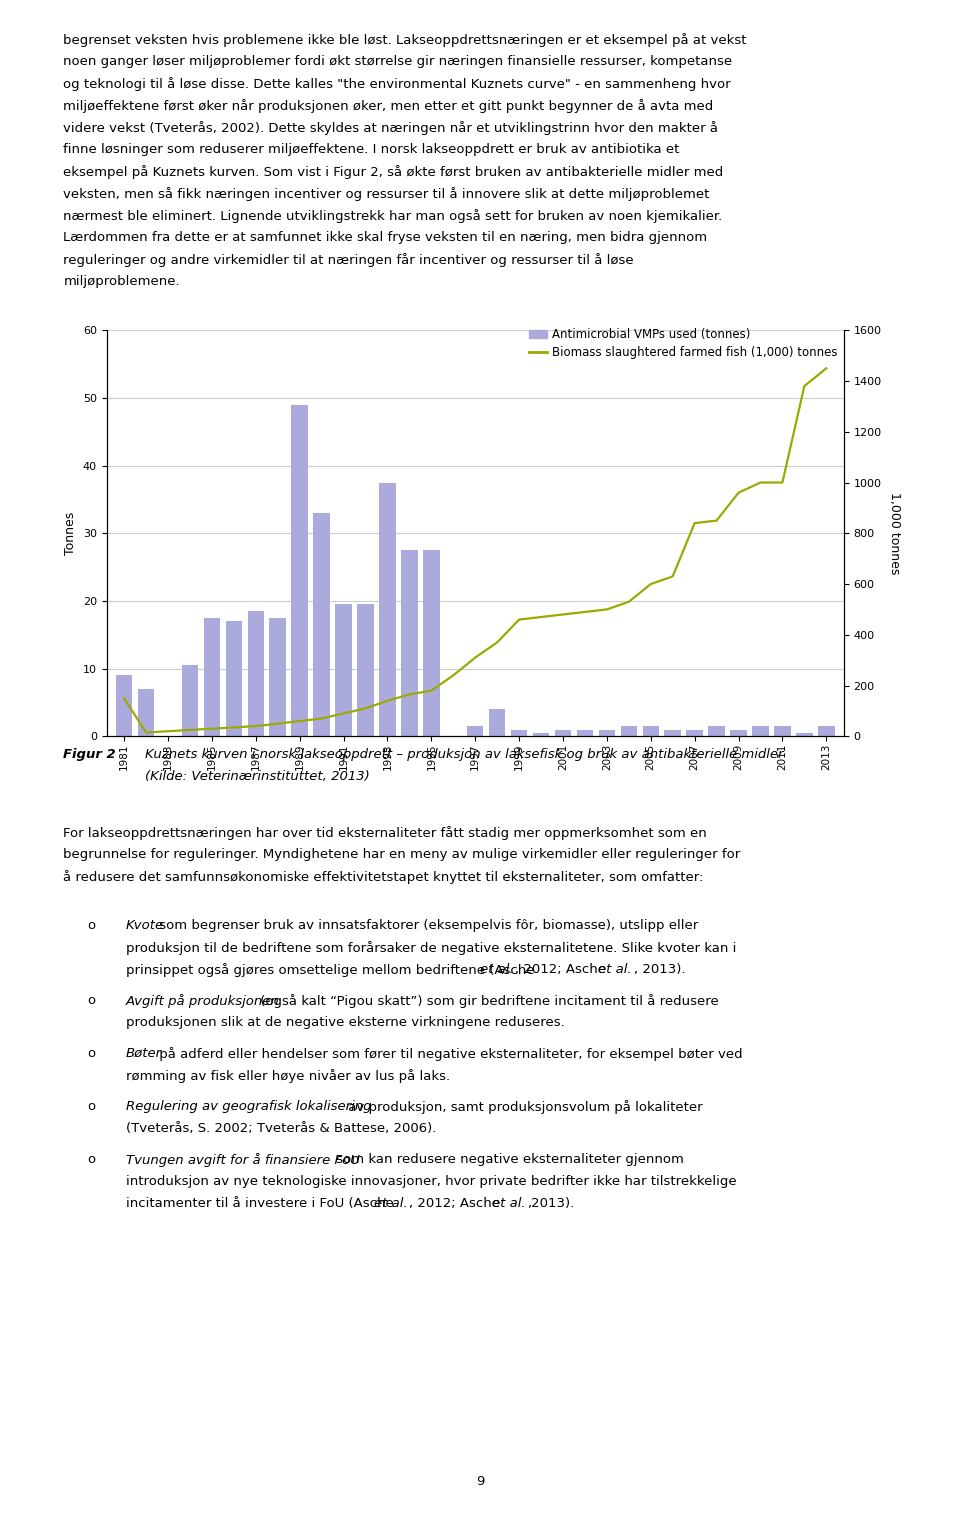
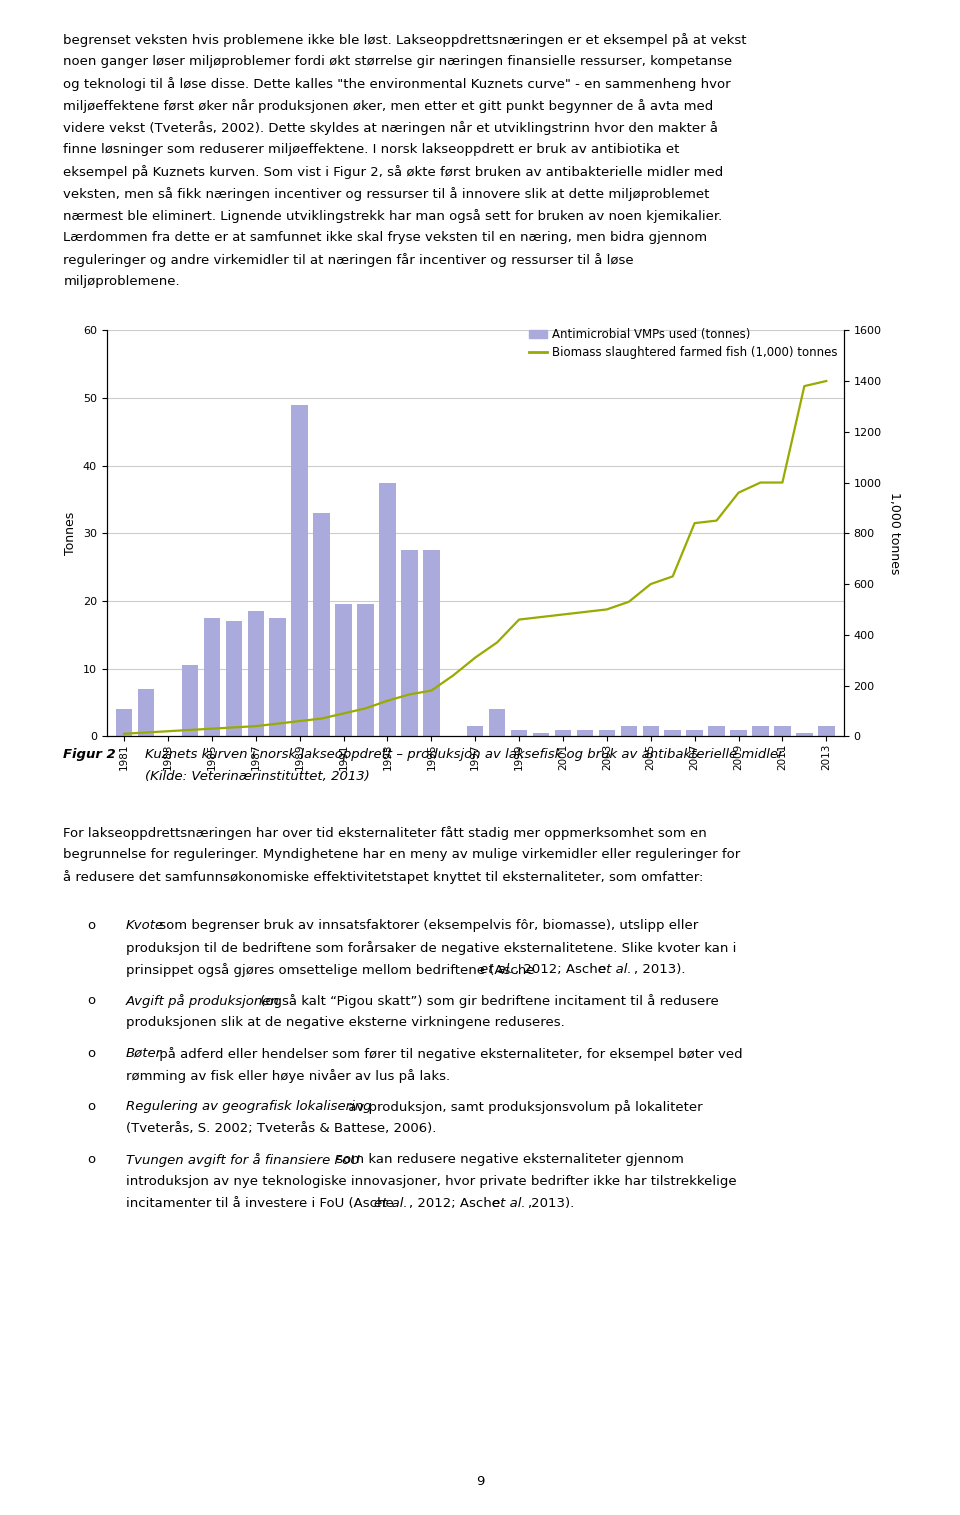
Antimicrobial VMPs used (tonnes)/1981: 9.0 -> 4.0
Biomass slaughtered farmed fish (1,000) tonnes/1981: 150 -> 10
Biomass slaughtered farmed fish (1,000) tonnes/2013: 1450 -> 1400
